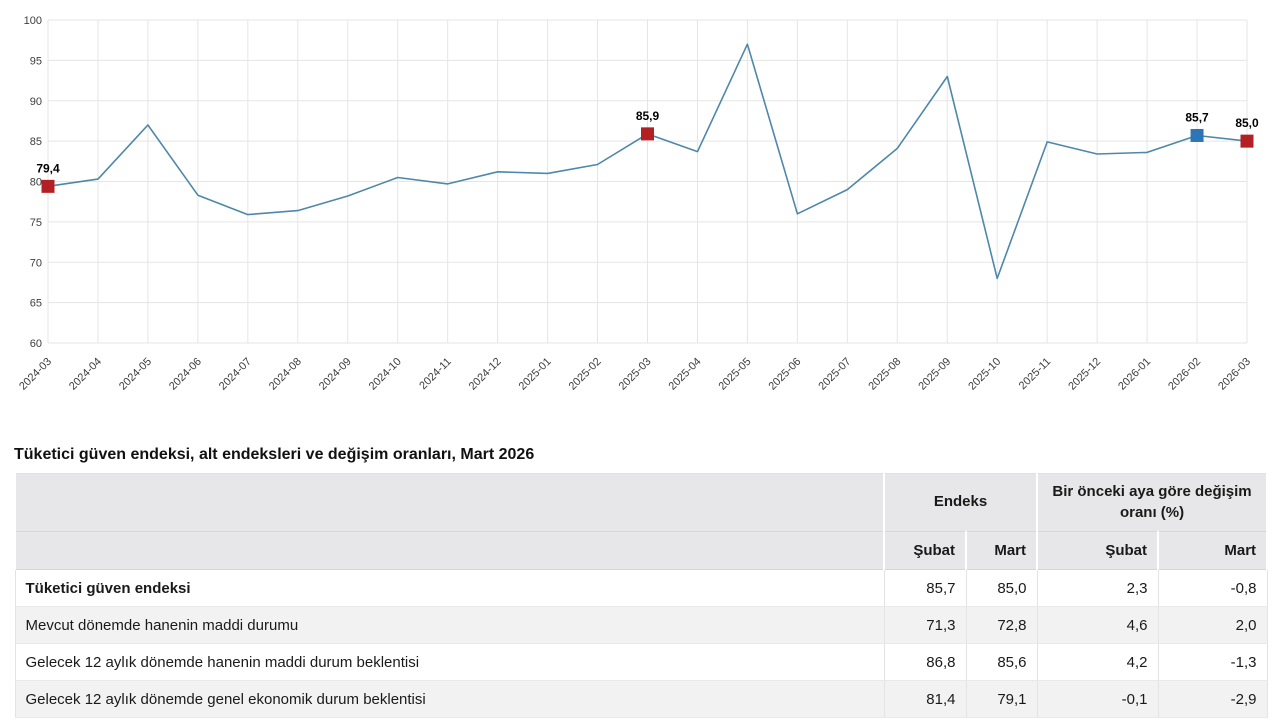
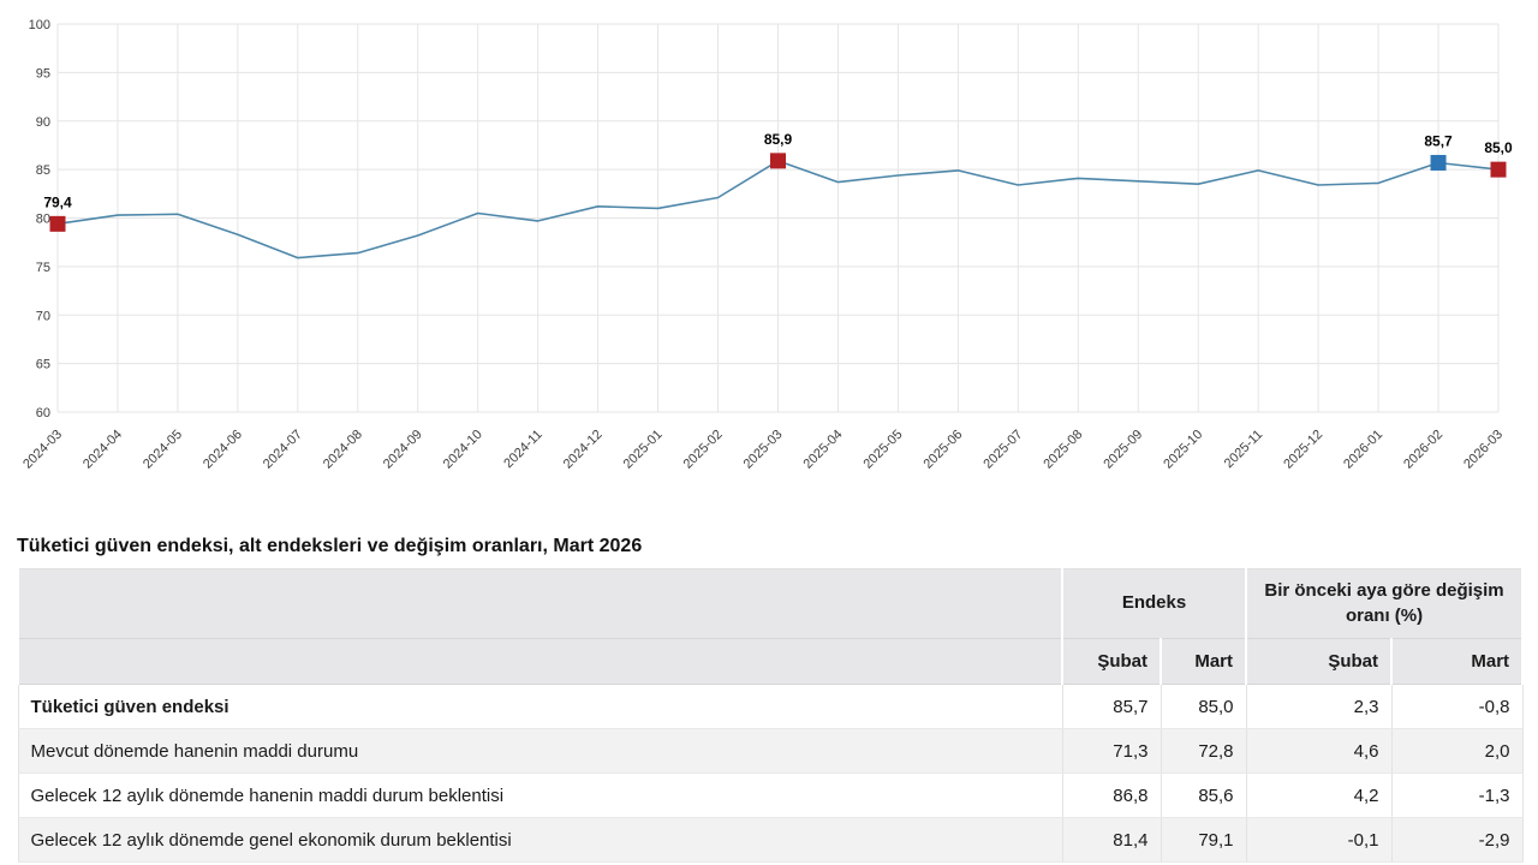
2024-05: 87 -> 80
2025-05: 97 -> 84
2025-06: 76 -> 85
2025-07: 79 -> 83
2025-09: 93 -> 84
2025-10: 68 -> 84
